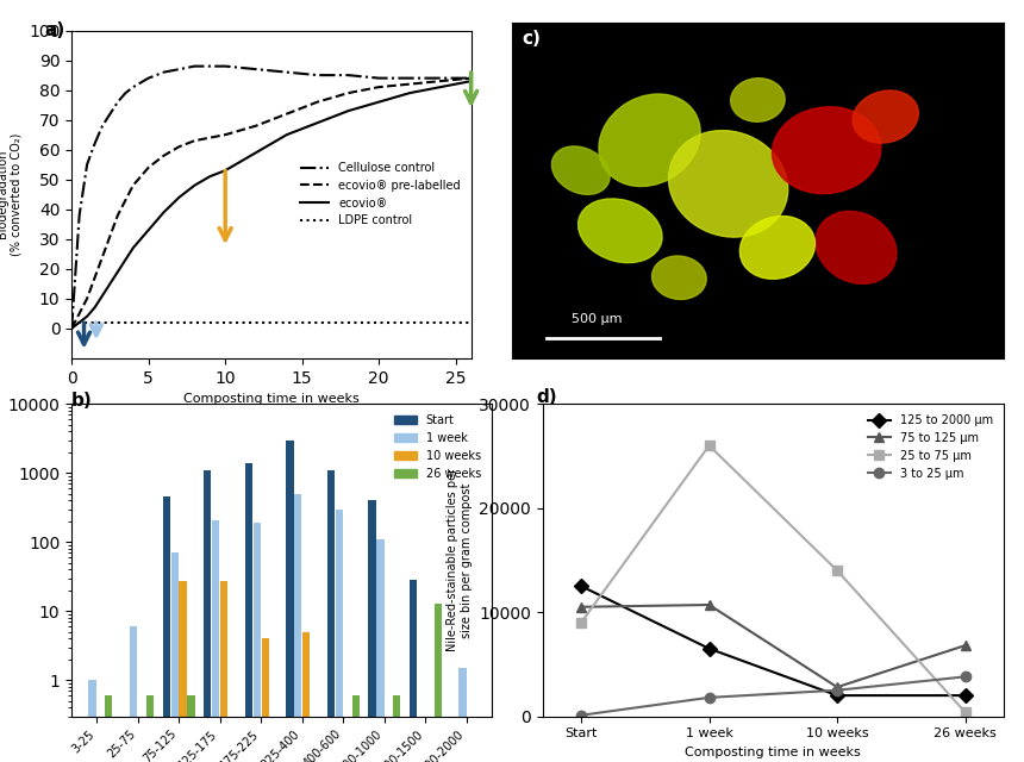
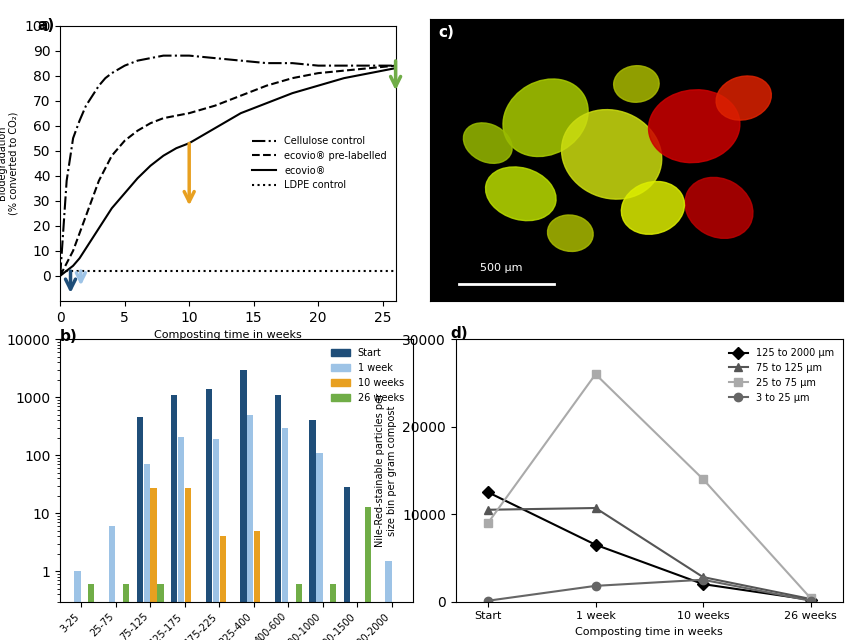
125 to 2000 μm/26 weeks: 2000 -> 200
75 to 125 μm/26 weeks: 6800 -> 300
3 to 25 μm/26 weeks: 3800 -> 100
